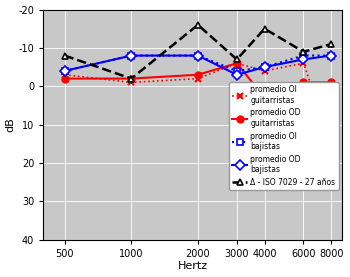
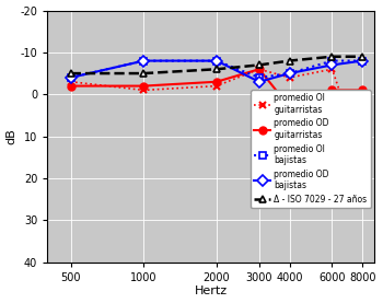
Δ - ISO 7029 - 27 años/500: -8 -> -5
Δ - ISO 7029 - 27 años/1000: -2 -> -5
Δ - ISO 7029 - 27 años/2000: -16 -> -6
Δ - ISO 7029 - 27 años/4000: -15 -> -8
Δ - ISO 7029 - 27 años/8000: -11 -> -9
